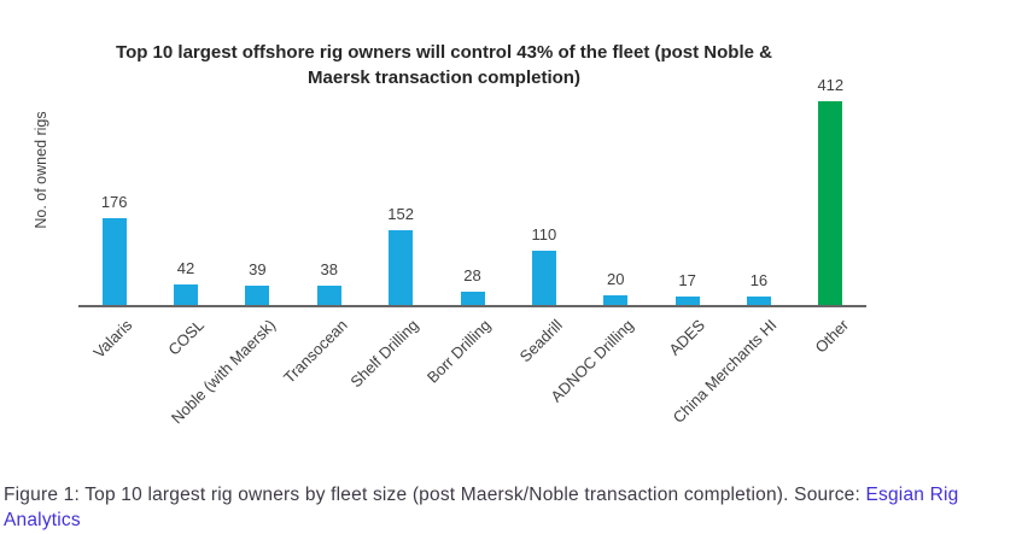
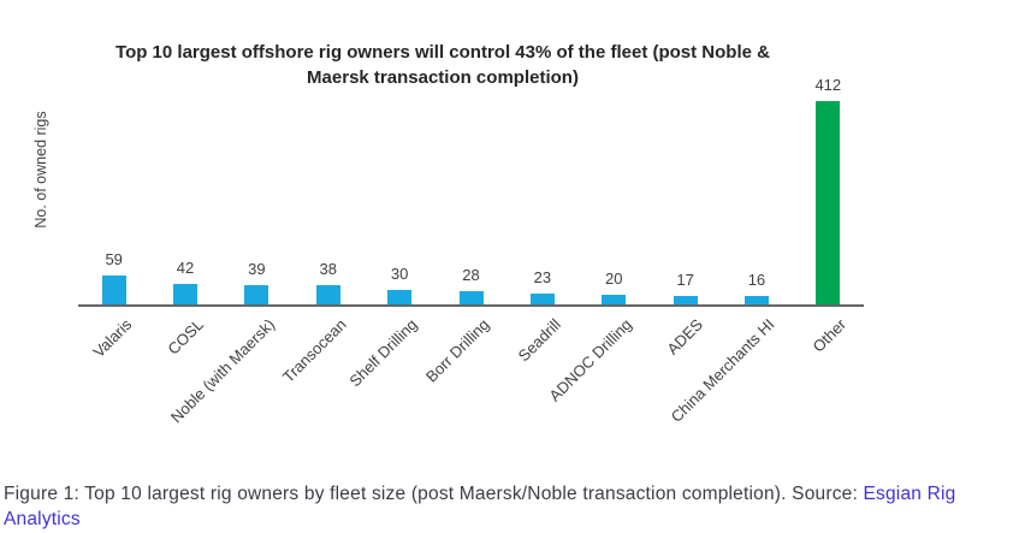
Valaris: 176 -> 59
Shelf Drilling: 152 -> 30
Seadrill: 110 -> 23
